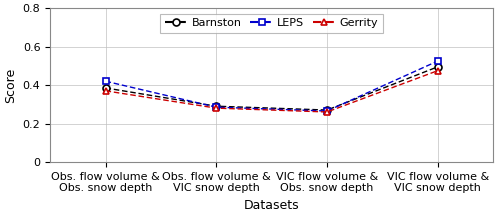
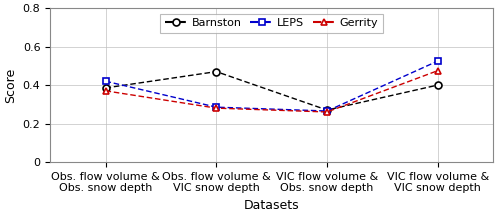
Barnston/Obs. flow volume & VIC snow depth: 0.29 -> 0.47
Barnston/VIC flow volume & VIC snow depth: 0.49 -> 0.40
